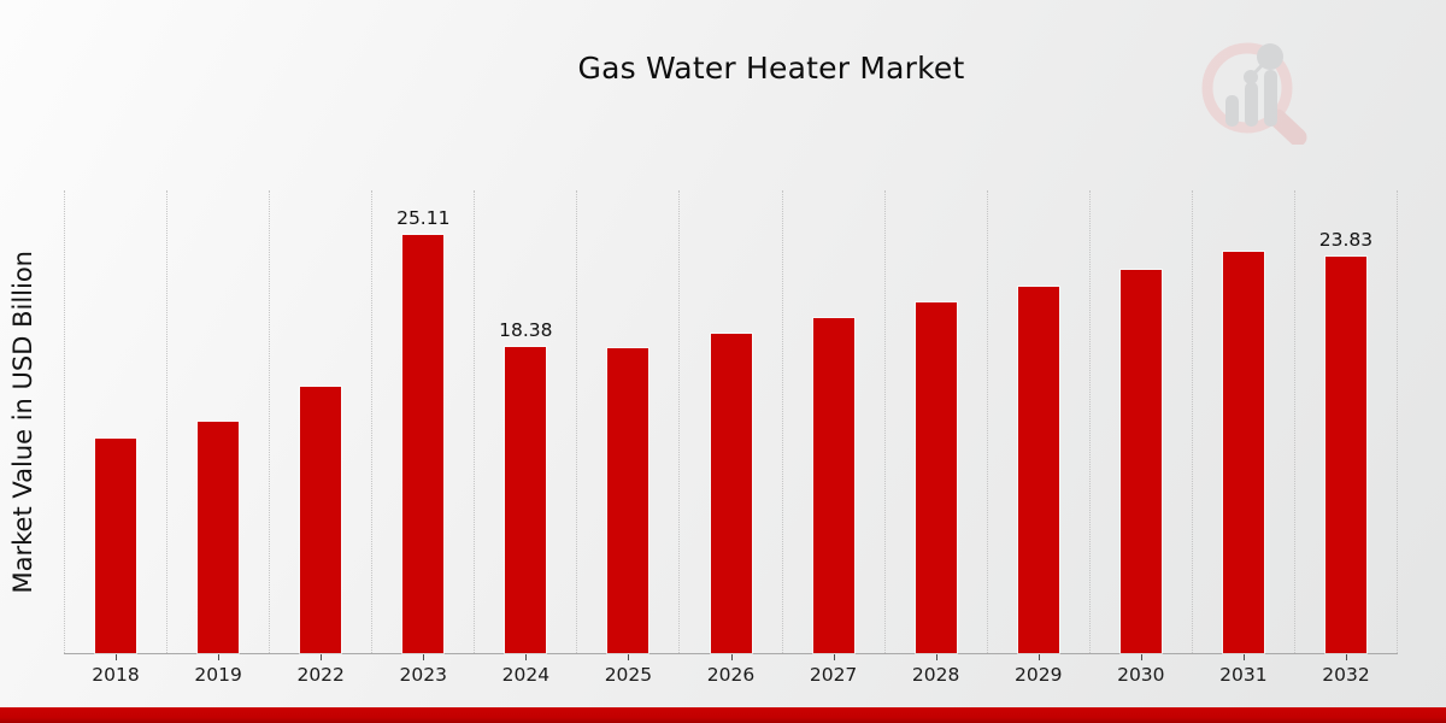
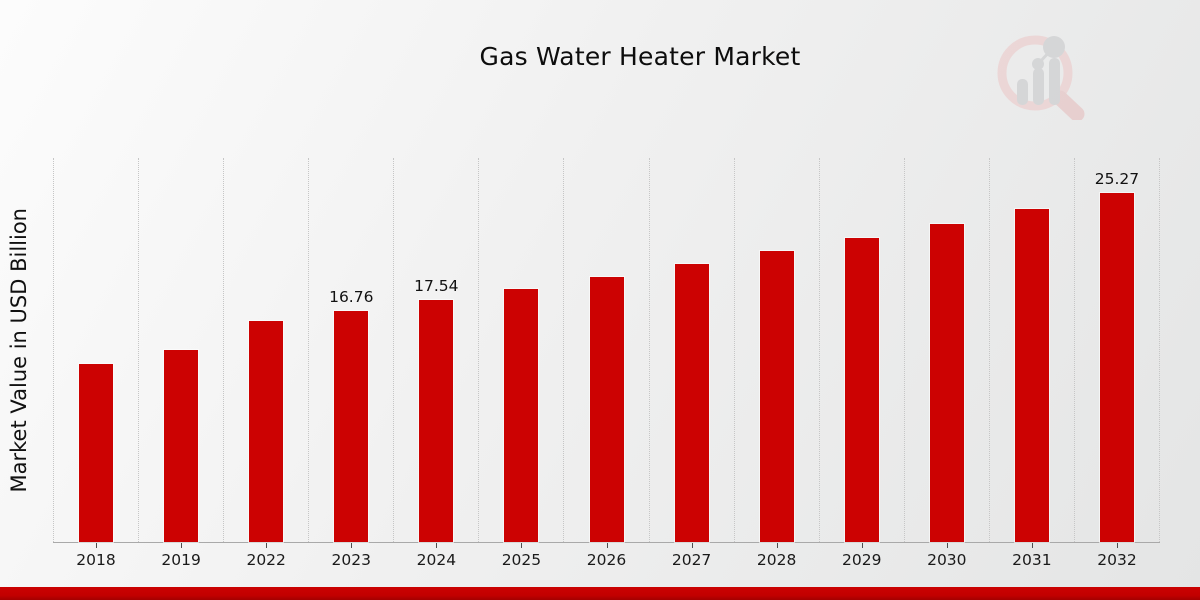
2023: 25.11 -> 16.76
2024: 18.38 -> 17.54
2032: 23.83 -> 25.27
